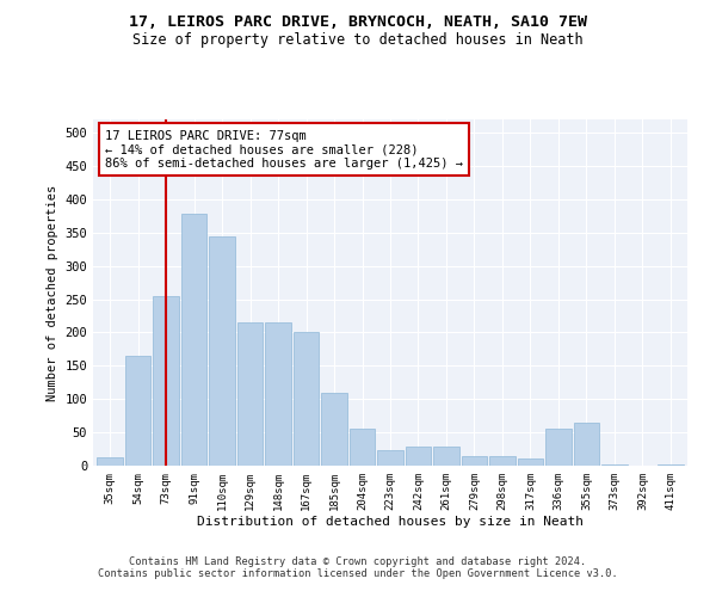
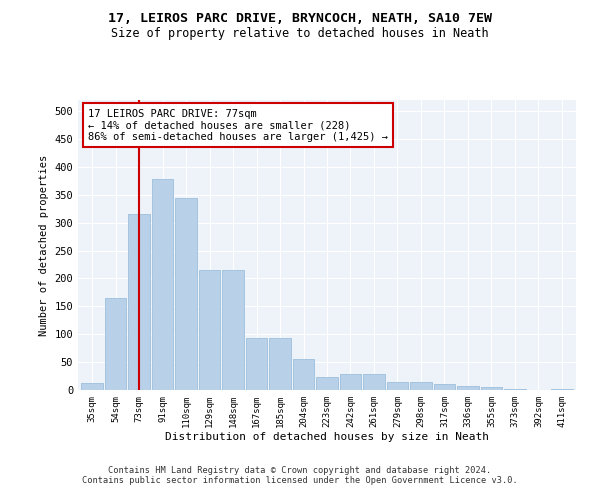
73sqm: 254 -> 315
167sqm: 200 -> 93
185sqm: 110 -> 93
336sqm: 56 -> 8
355sqm: 64 -> 5
